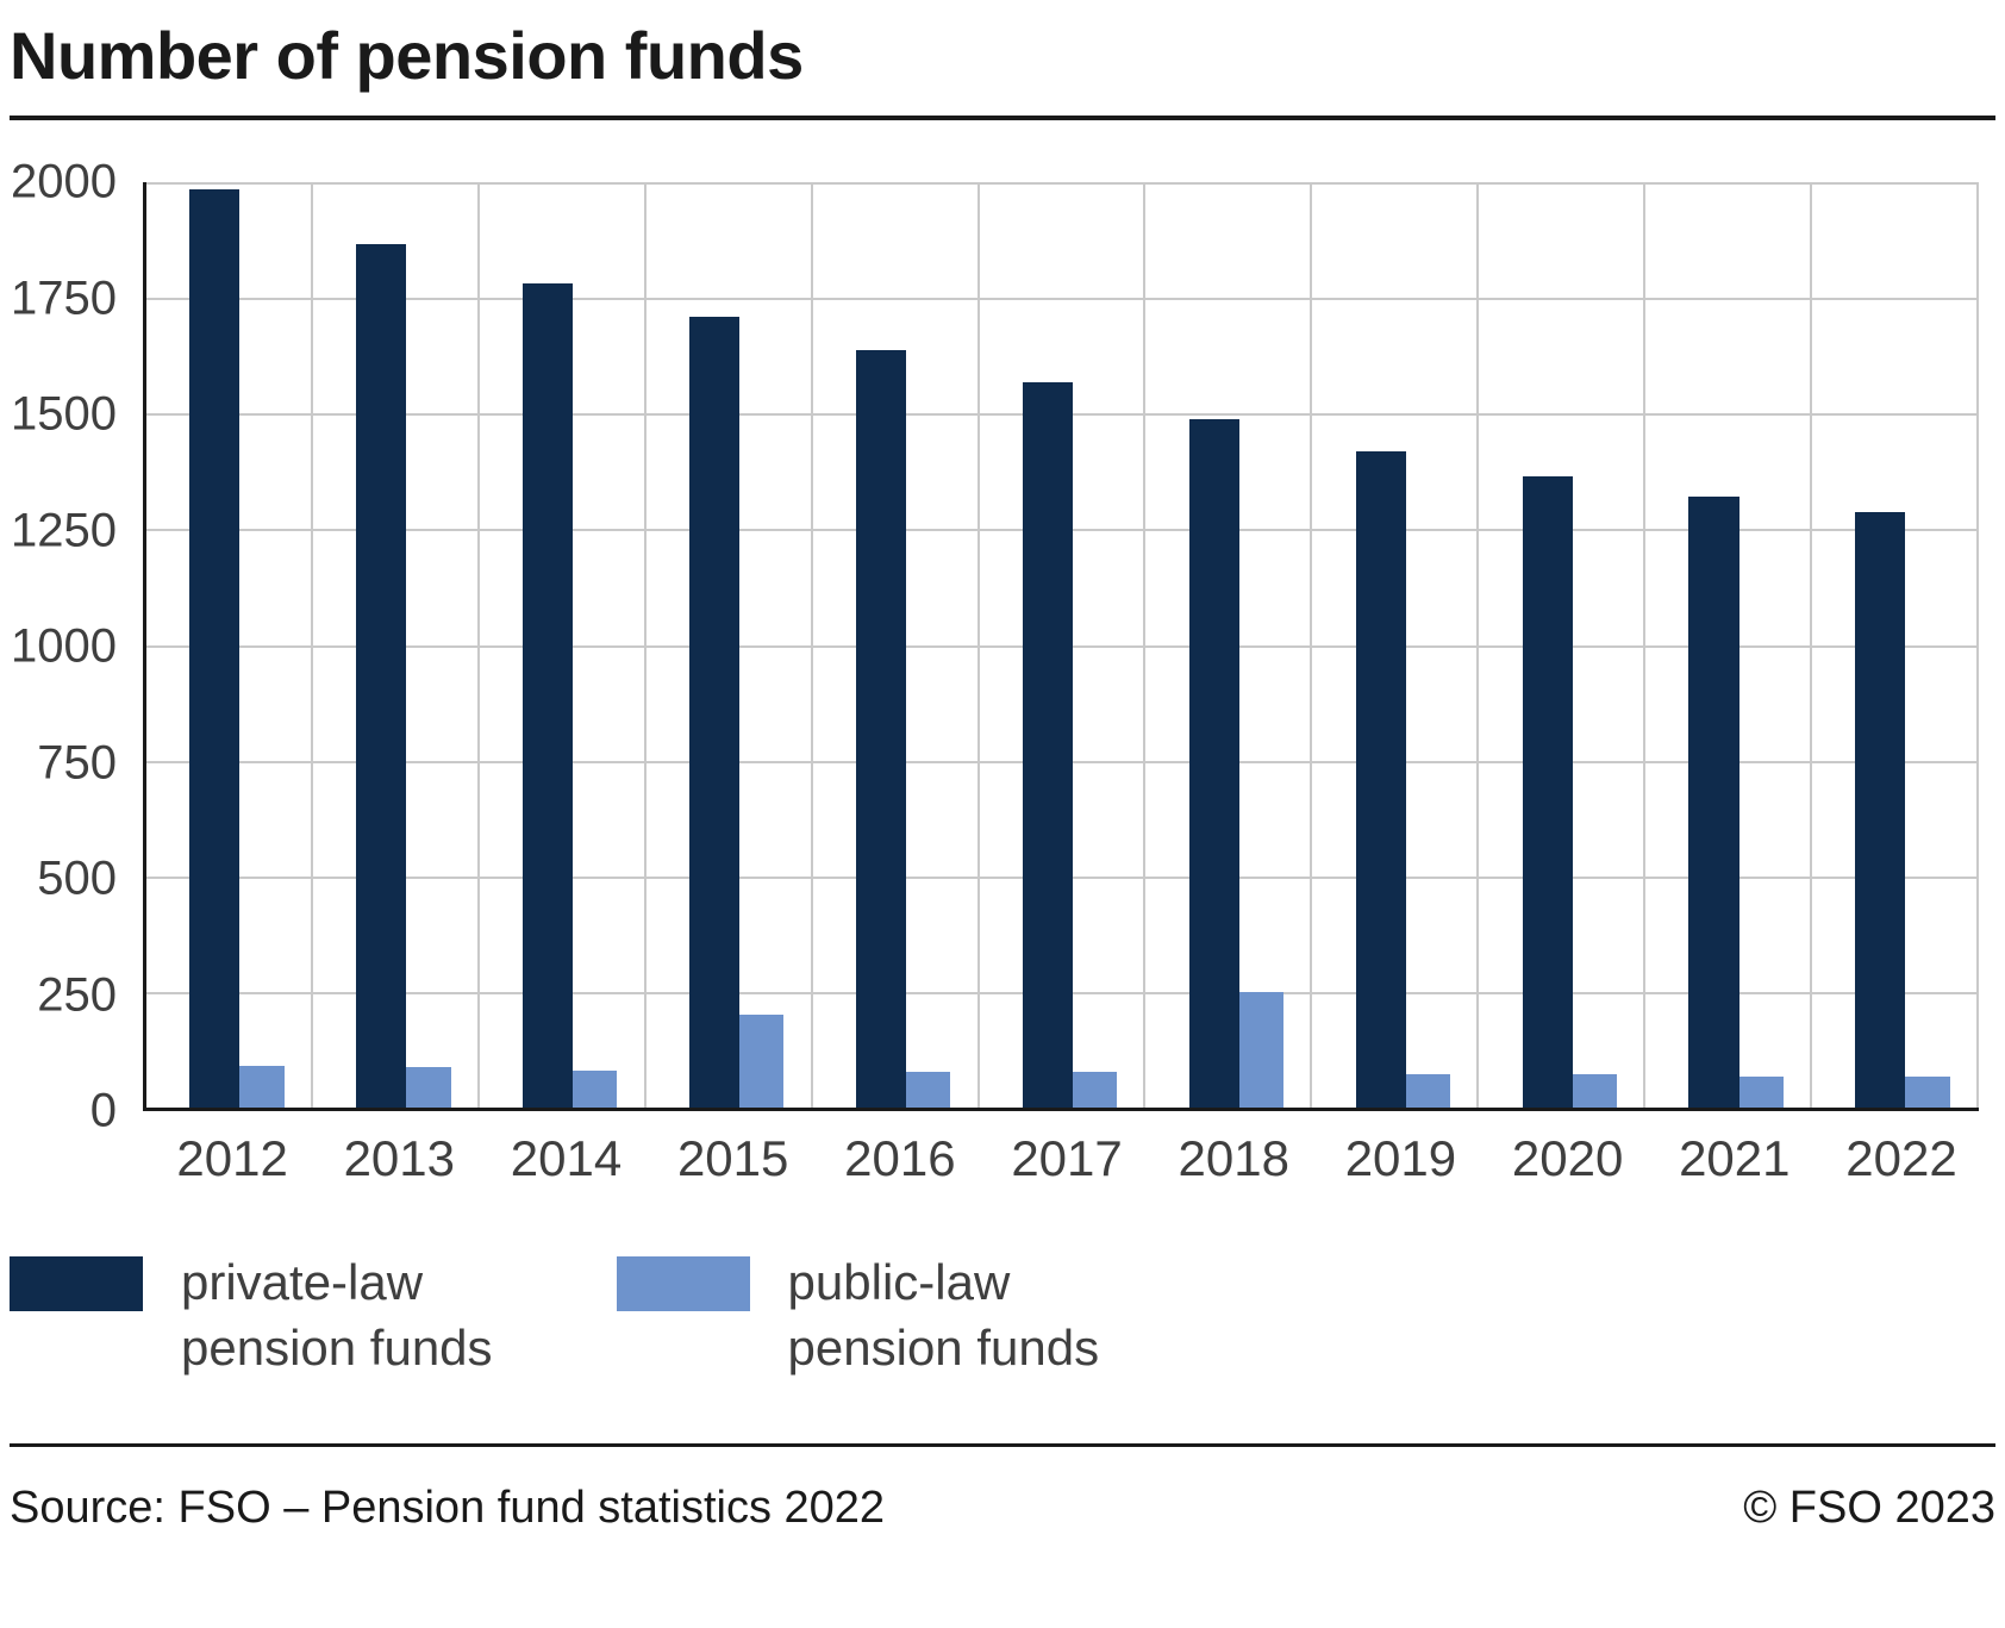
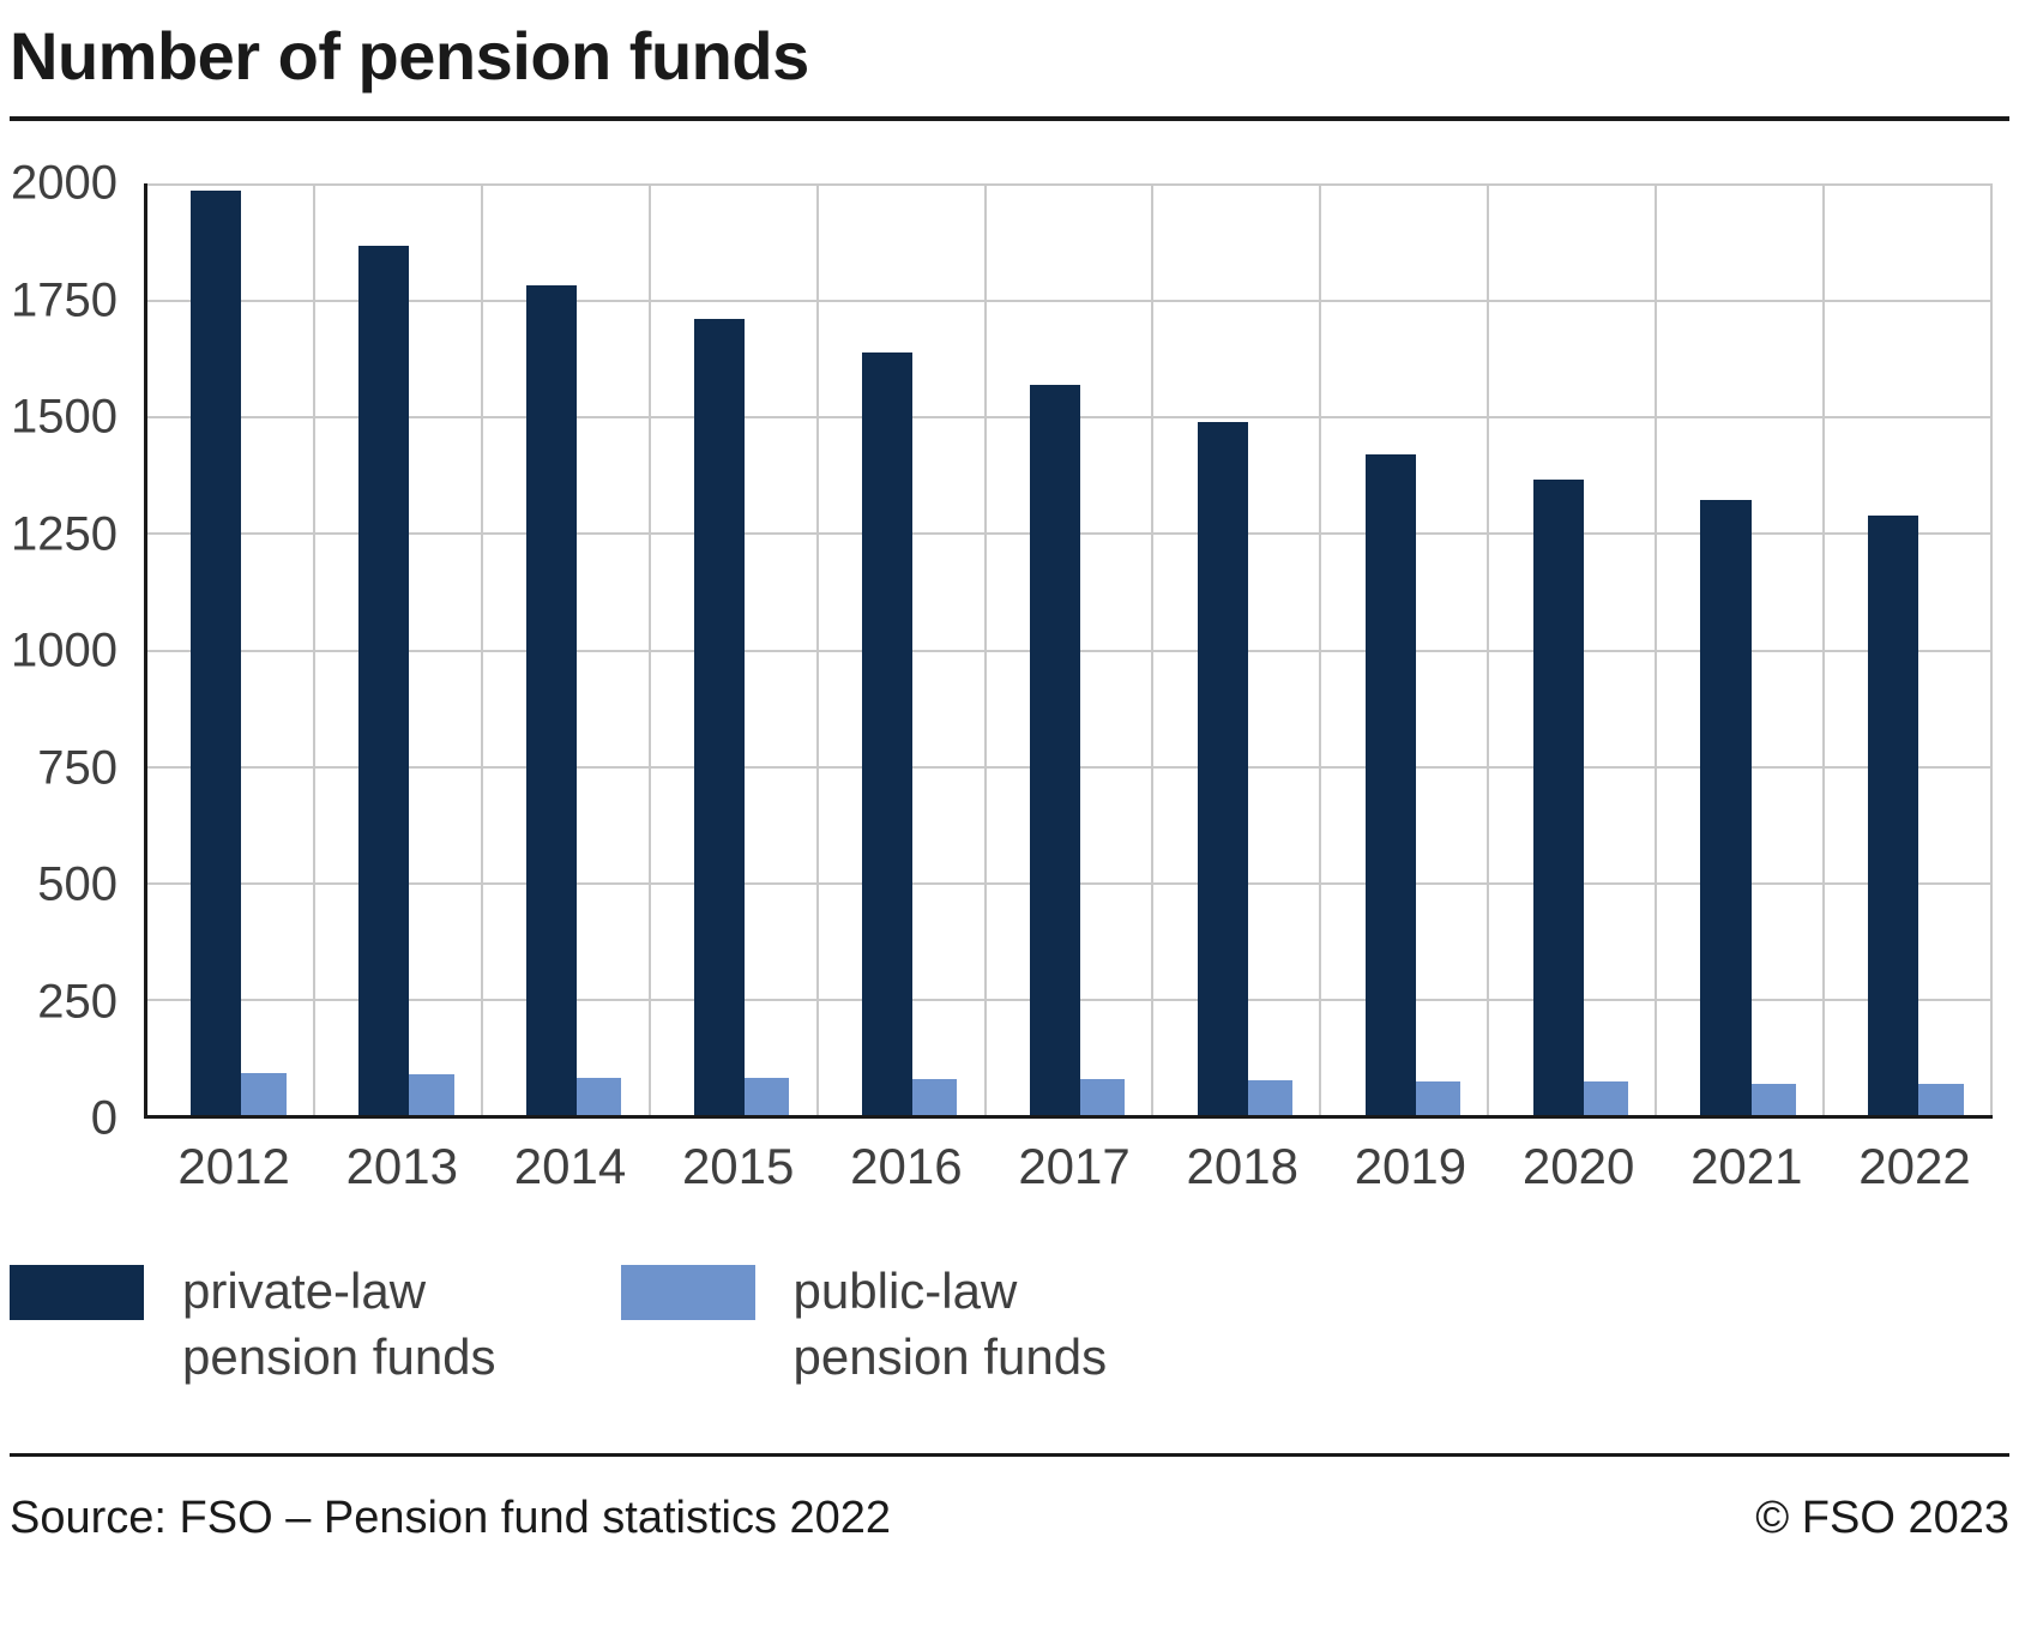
public-law pension funds/2015: 200 -> 80
public-law pension funds/2018: 250 -> 70
